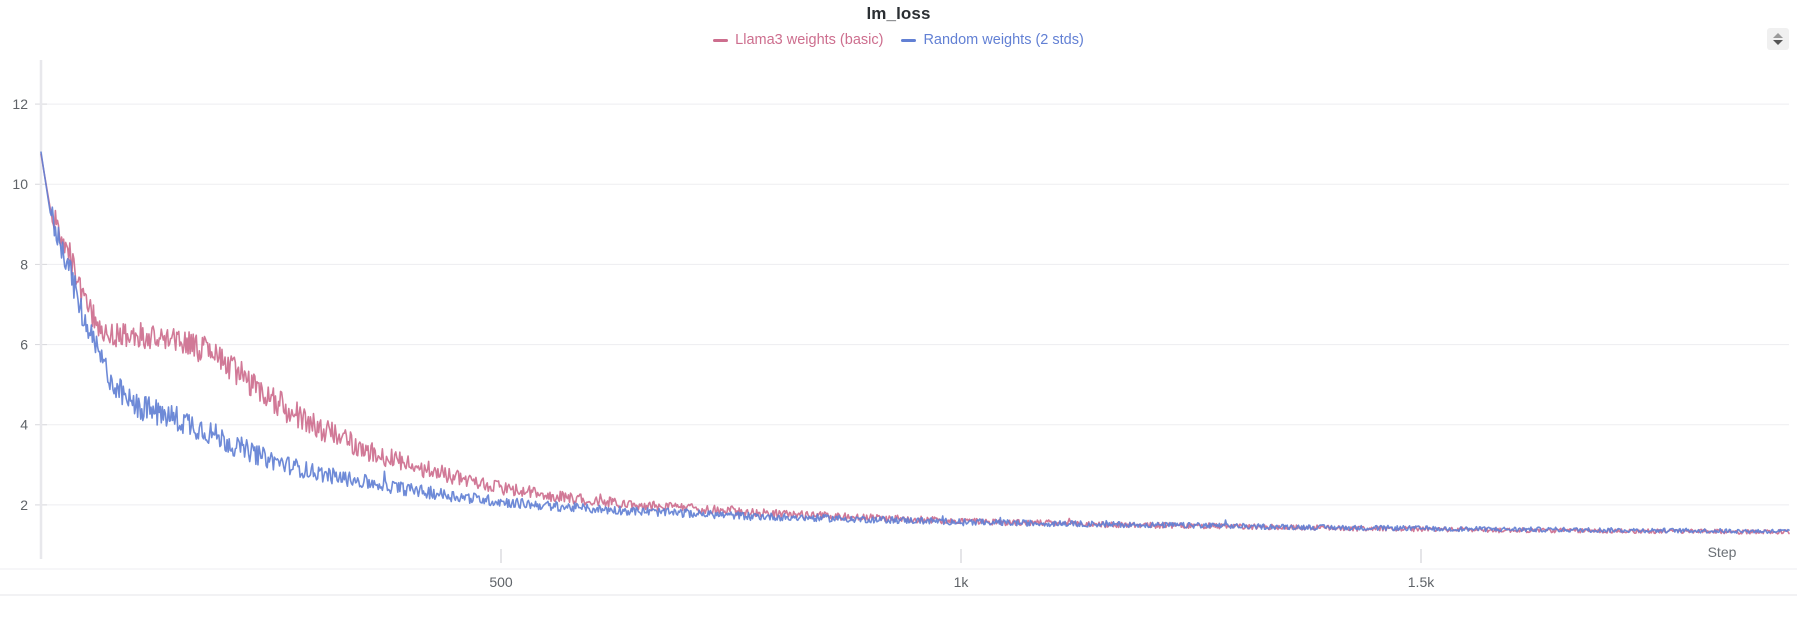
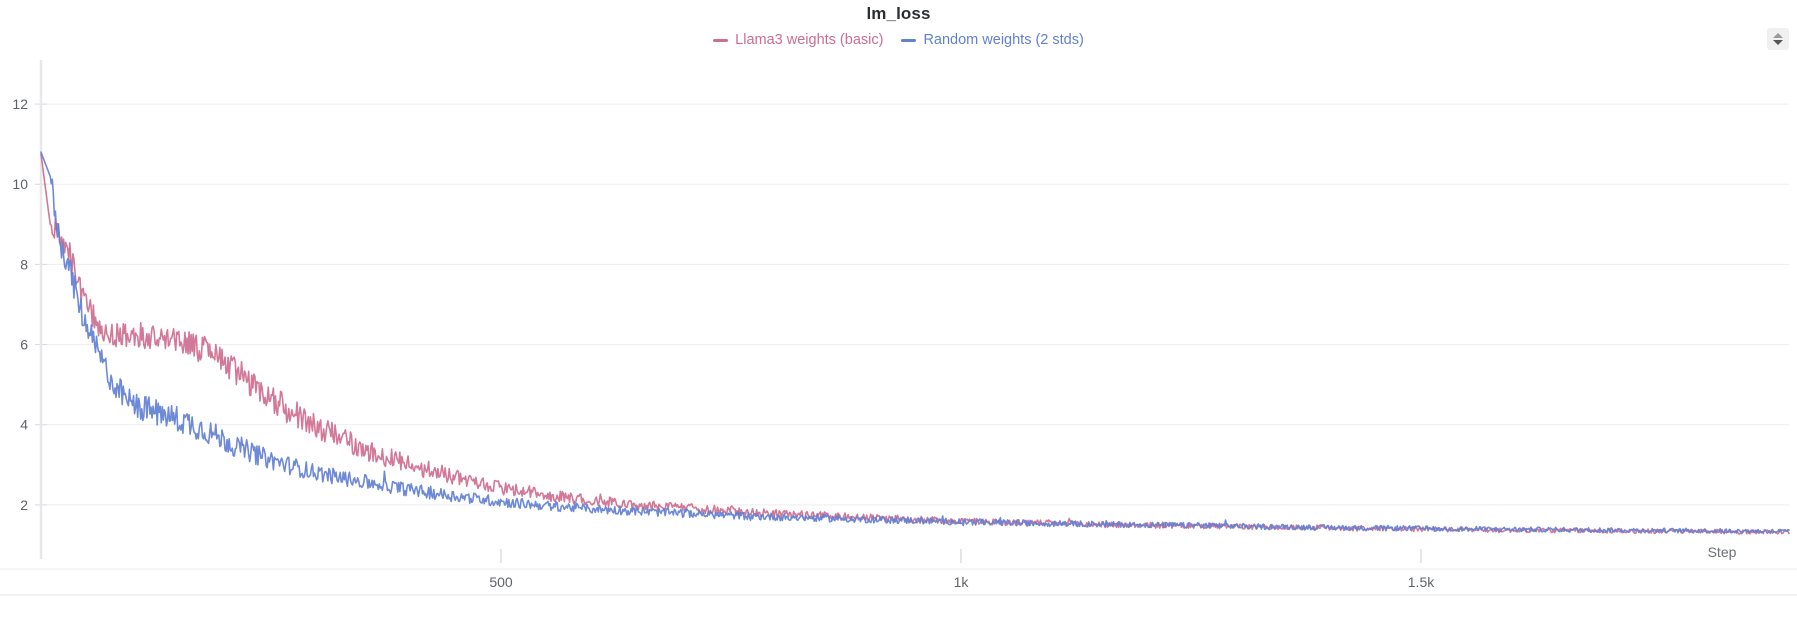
Llama3 weights (basic)/10: 9.4 -> 9.0
Random weights (2 stds)/10: 9.3 -> 10.2
